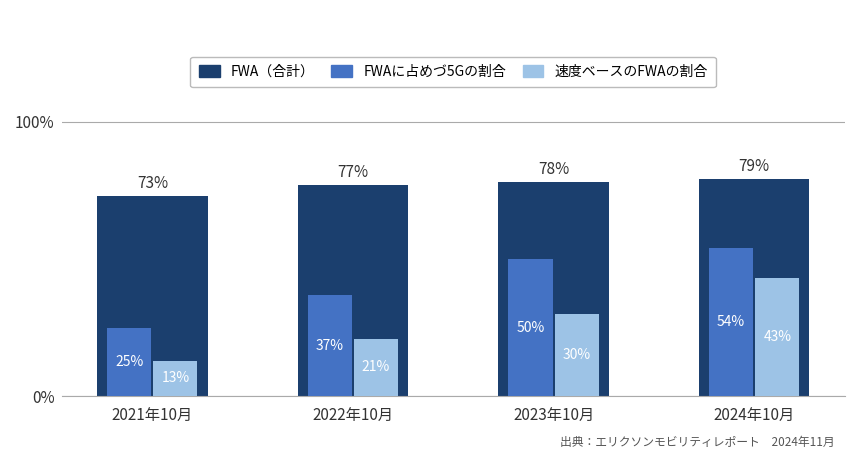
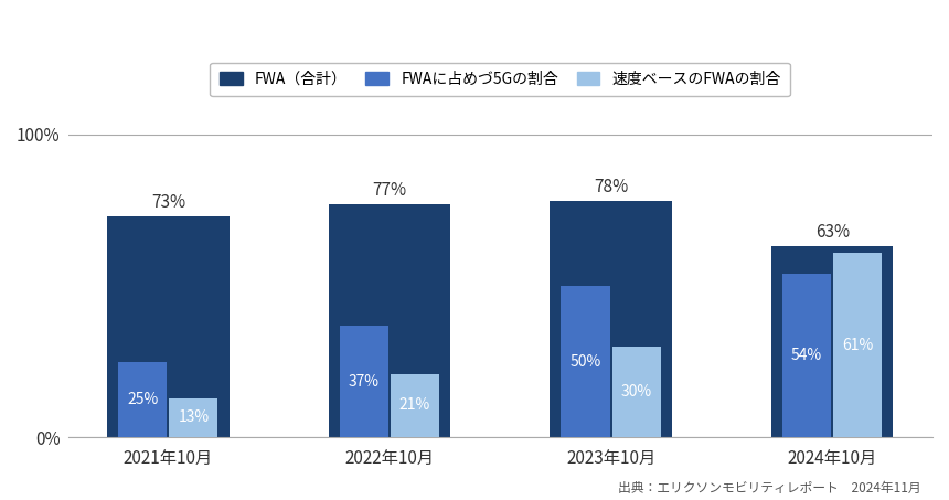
FWA（合計）/2024年10月: 79% -> 63%
速度ベースのFWAの割合/2024年10月: 43% -> 61%
